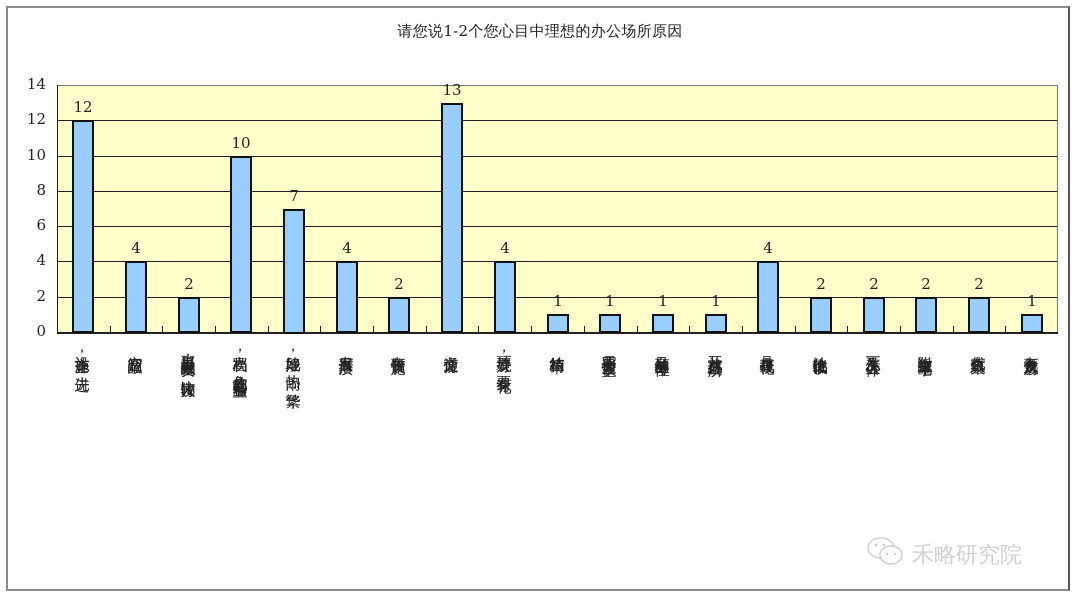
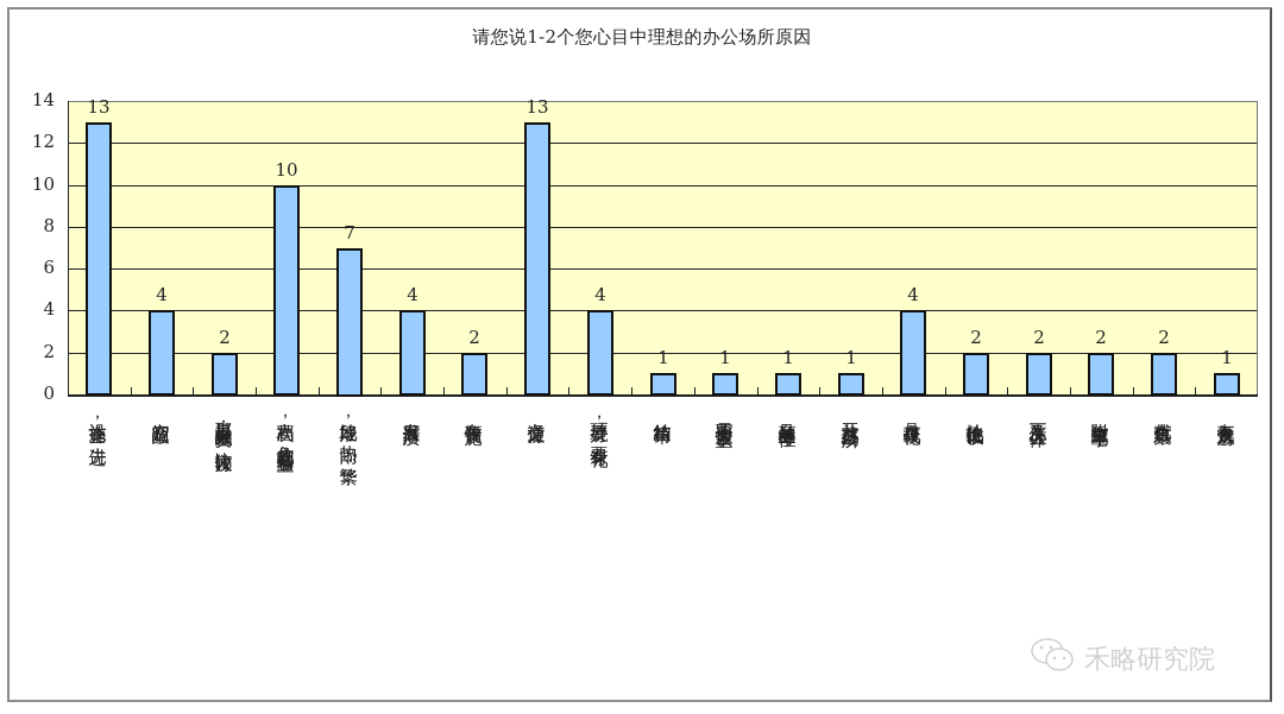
设施齐全，先进: 12 -> 13
